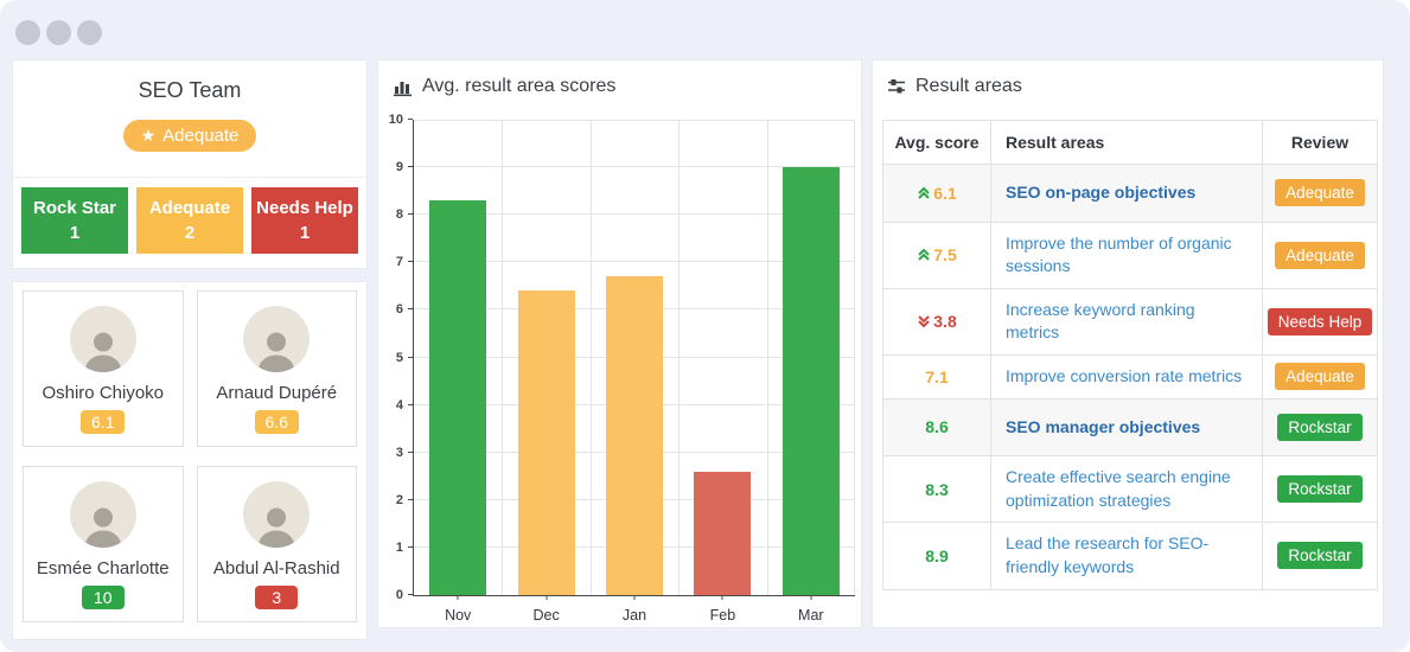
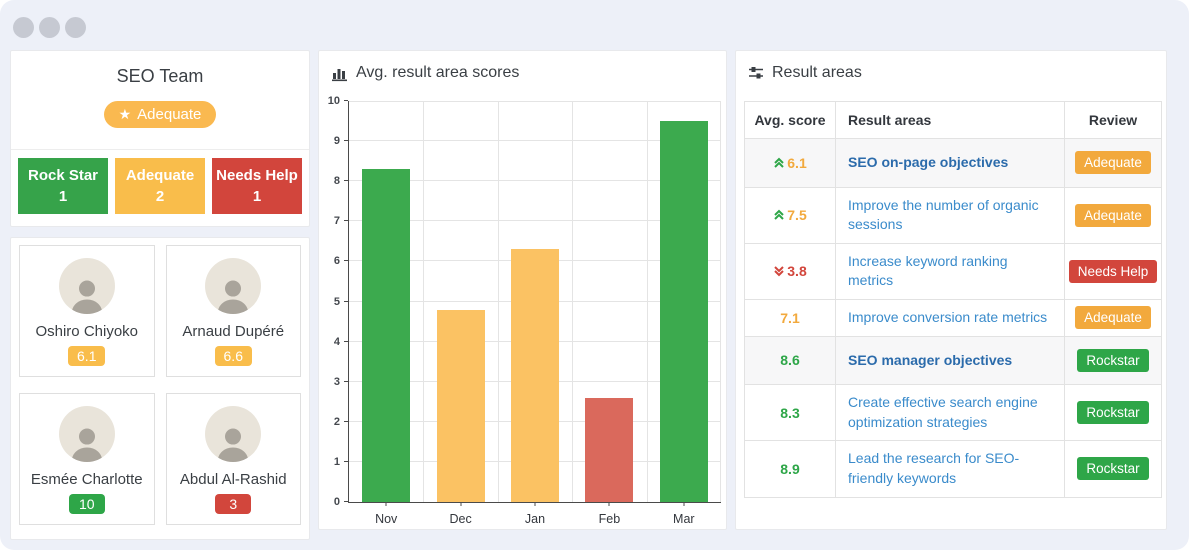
Dec: 6.4 -> 4.8
Jan: 6.7 -> 6.3
Mar: 9.0 -> 9.5
